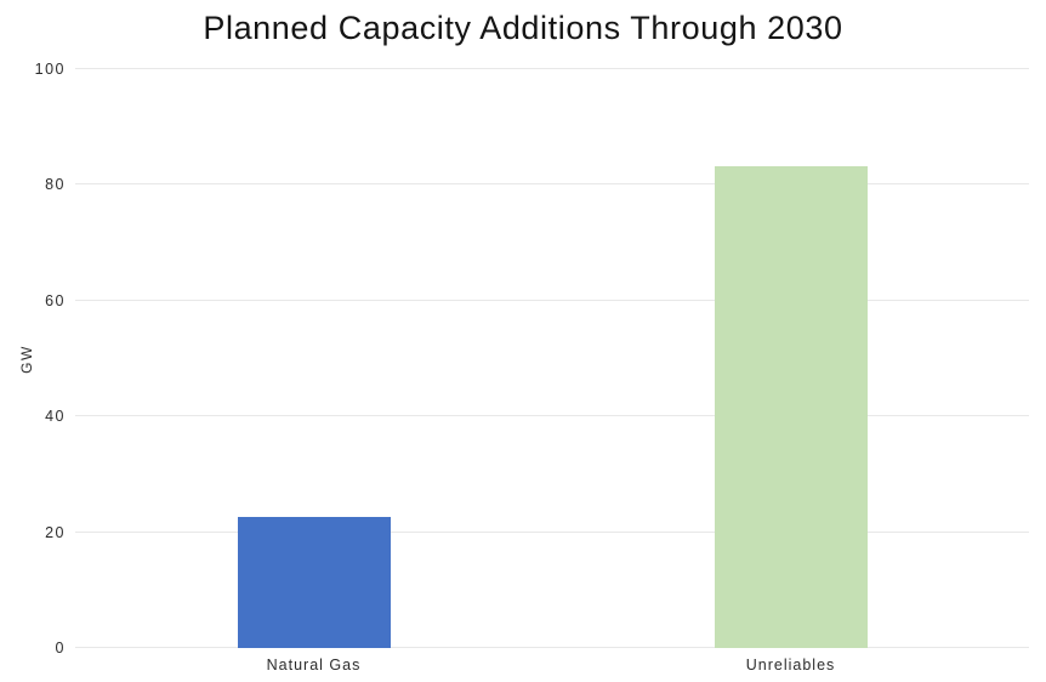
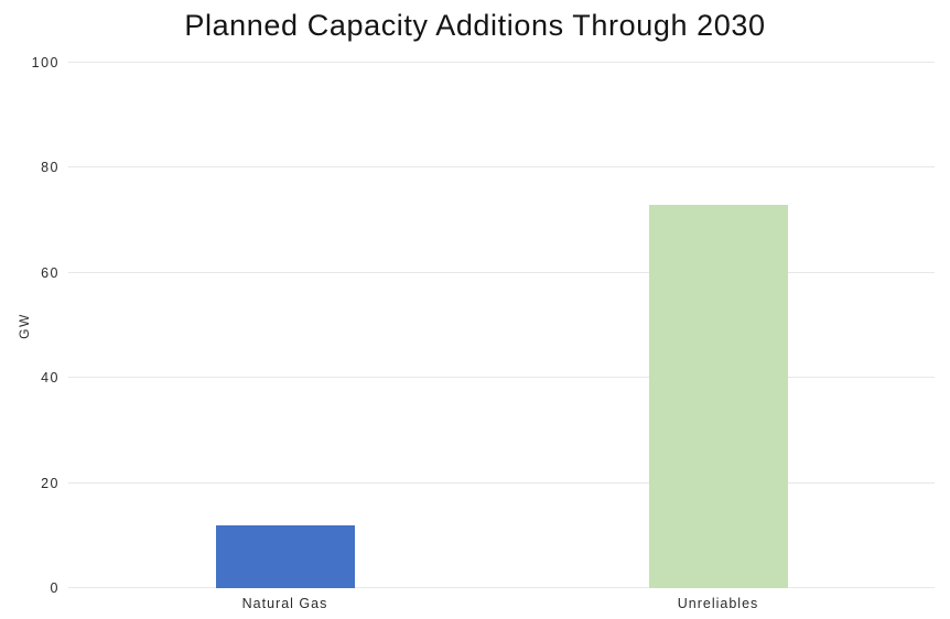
Natural Gas: 23 -> 12
Unreliables: 83 -> 73
